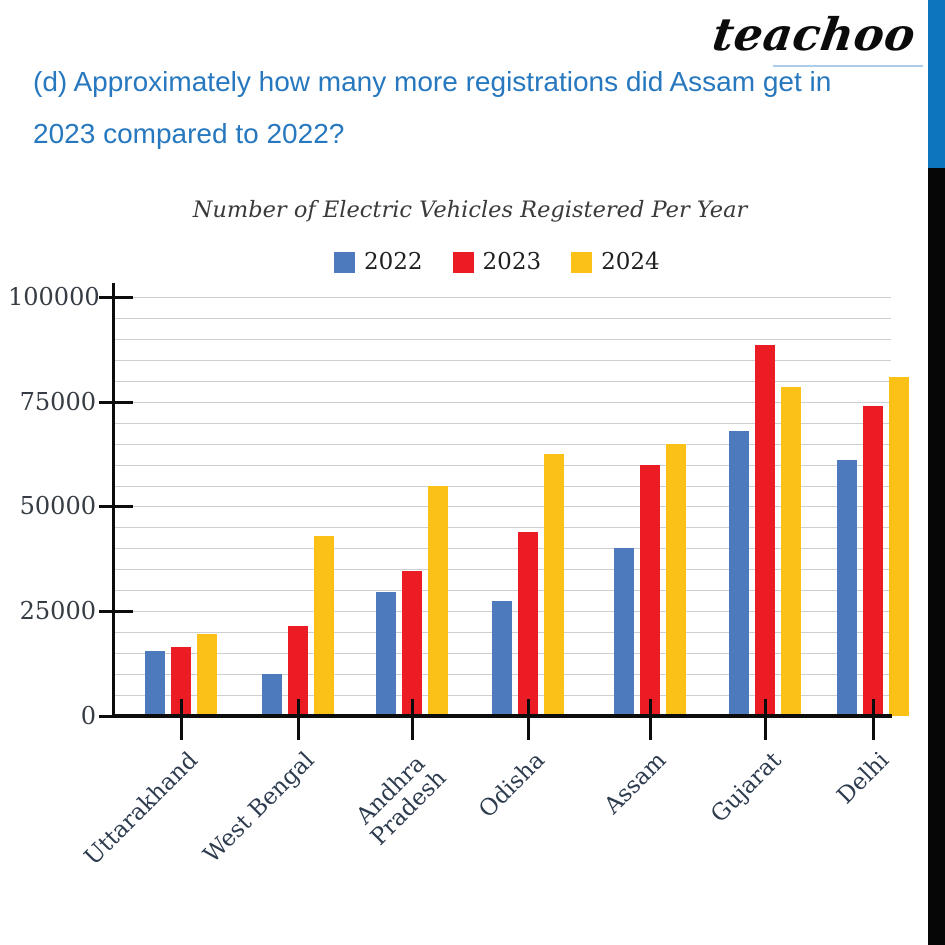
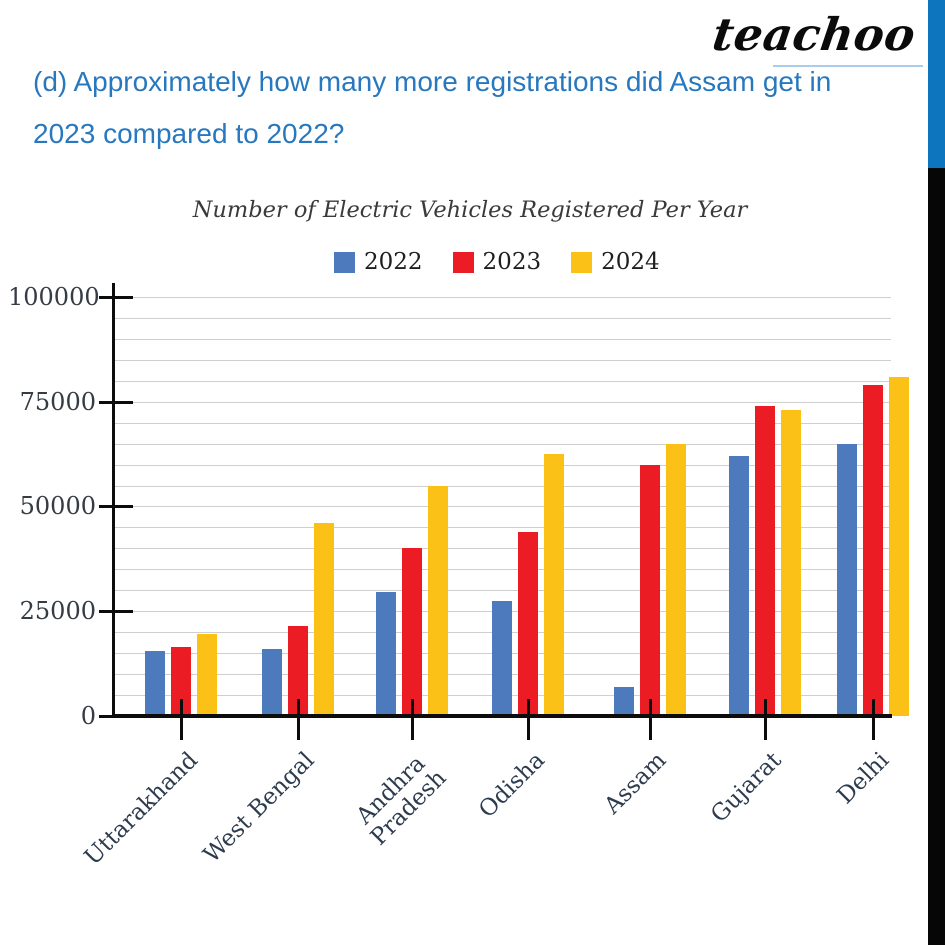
2022/West Bengal: 10000 -> 16000
2024/West Bengal: 43000 -> 46000
2023/Andhra Pradesh: 34000 -> 40000
2022/Assam: 40000 -> 7000
2022/Gujarat: 68000 -> 62000
2023/Gujarat: 88000 -> 74000
2024/Gujarat: 78000 -> 73000
2022/Delhi: 61000 -> 65000
2023/Delhi: 74000 -> 79000
